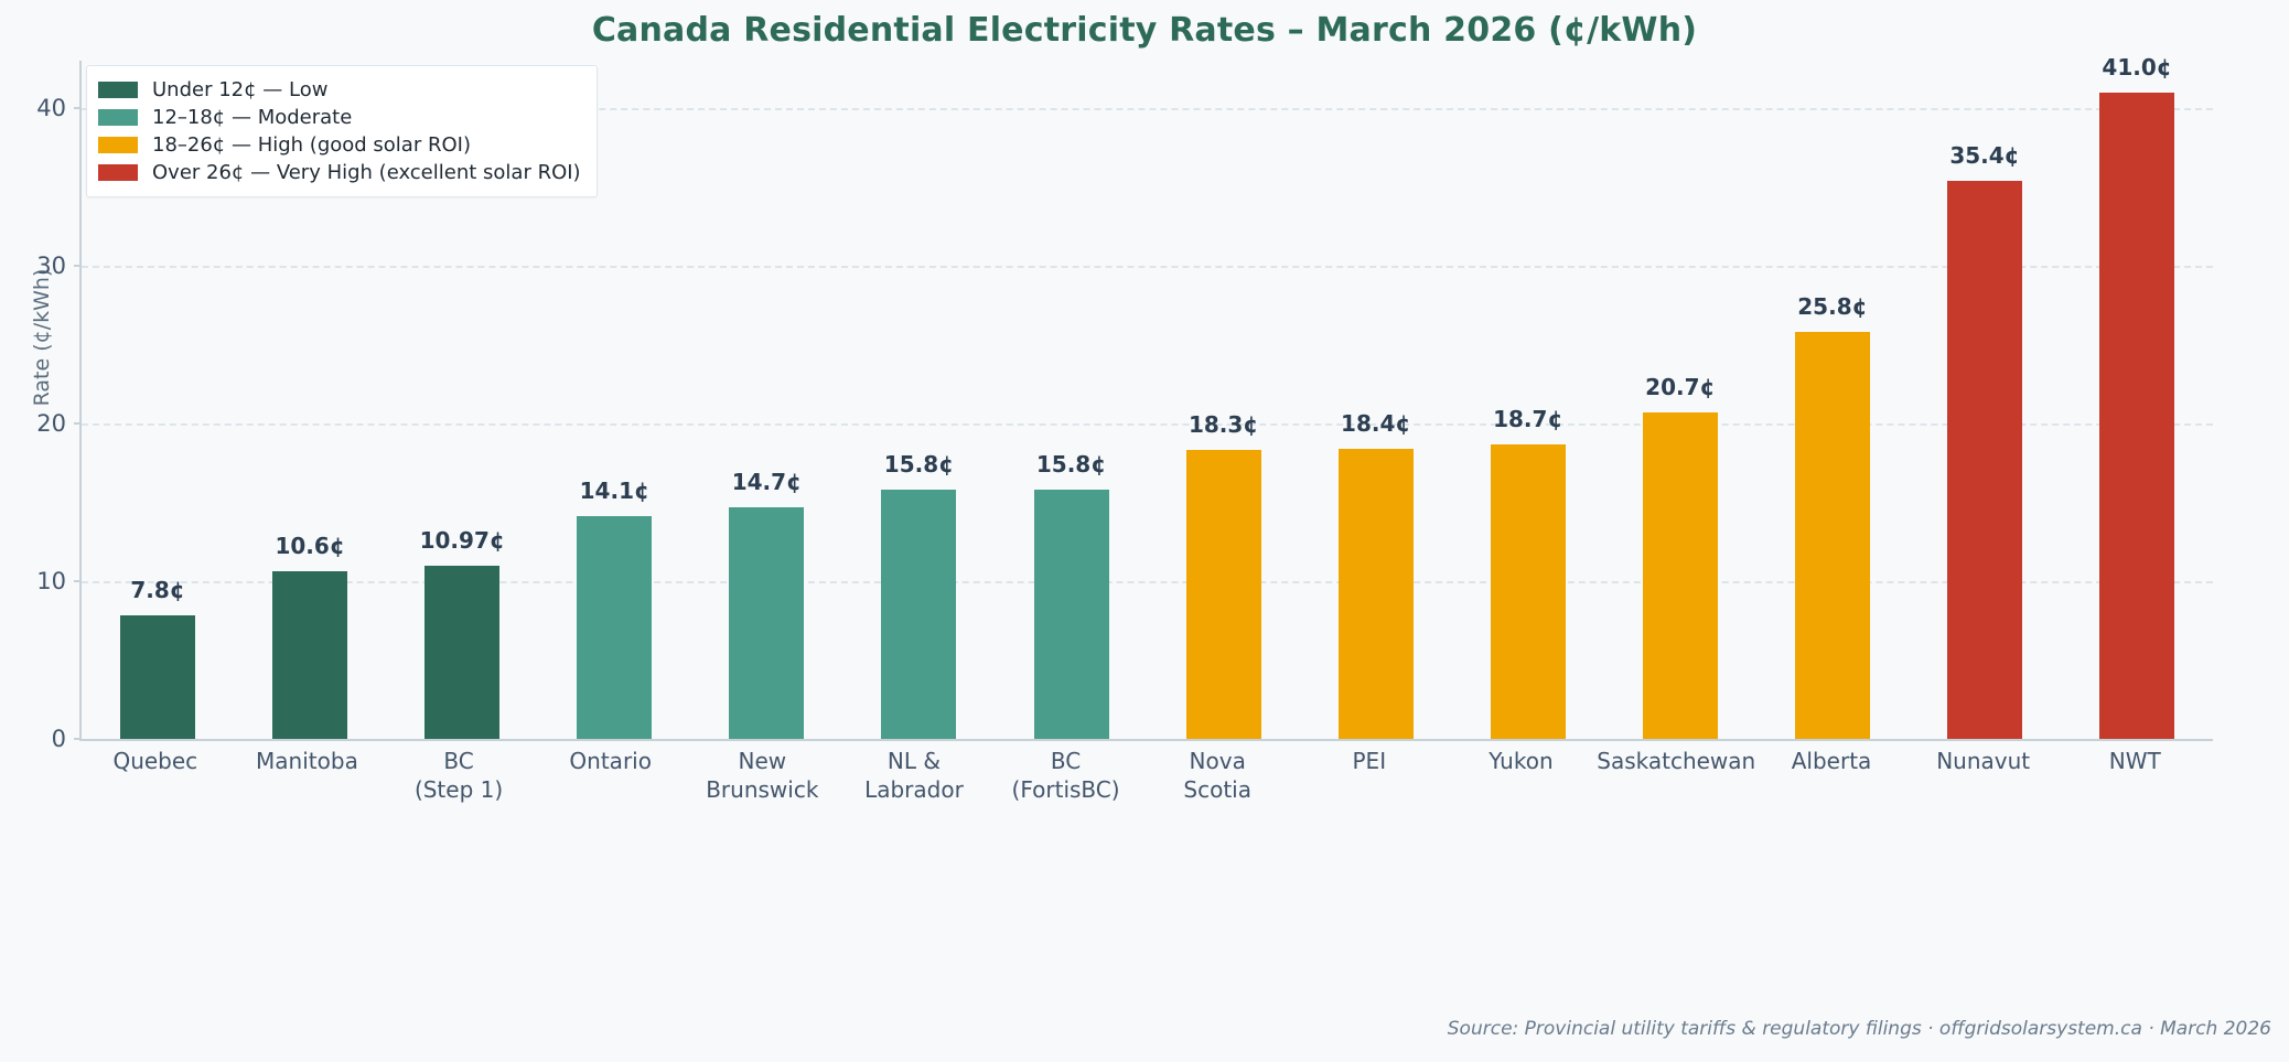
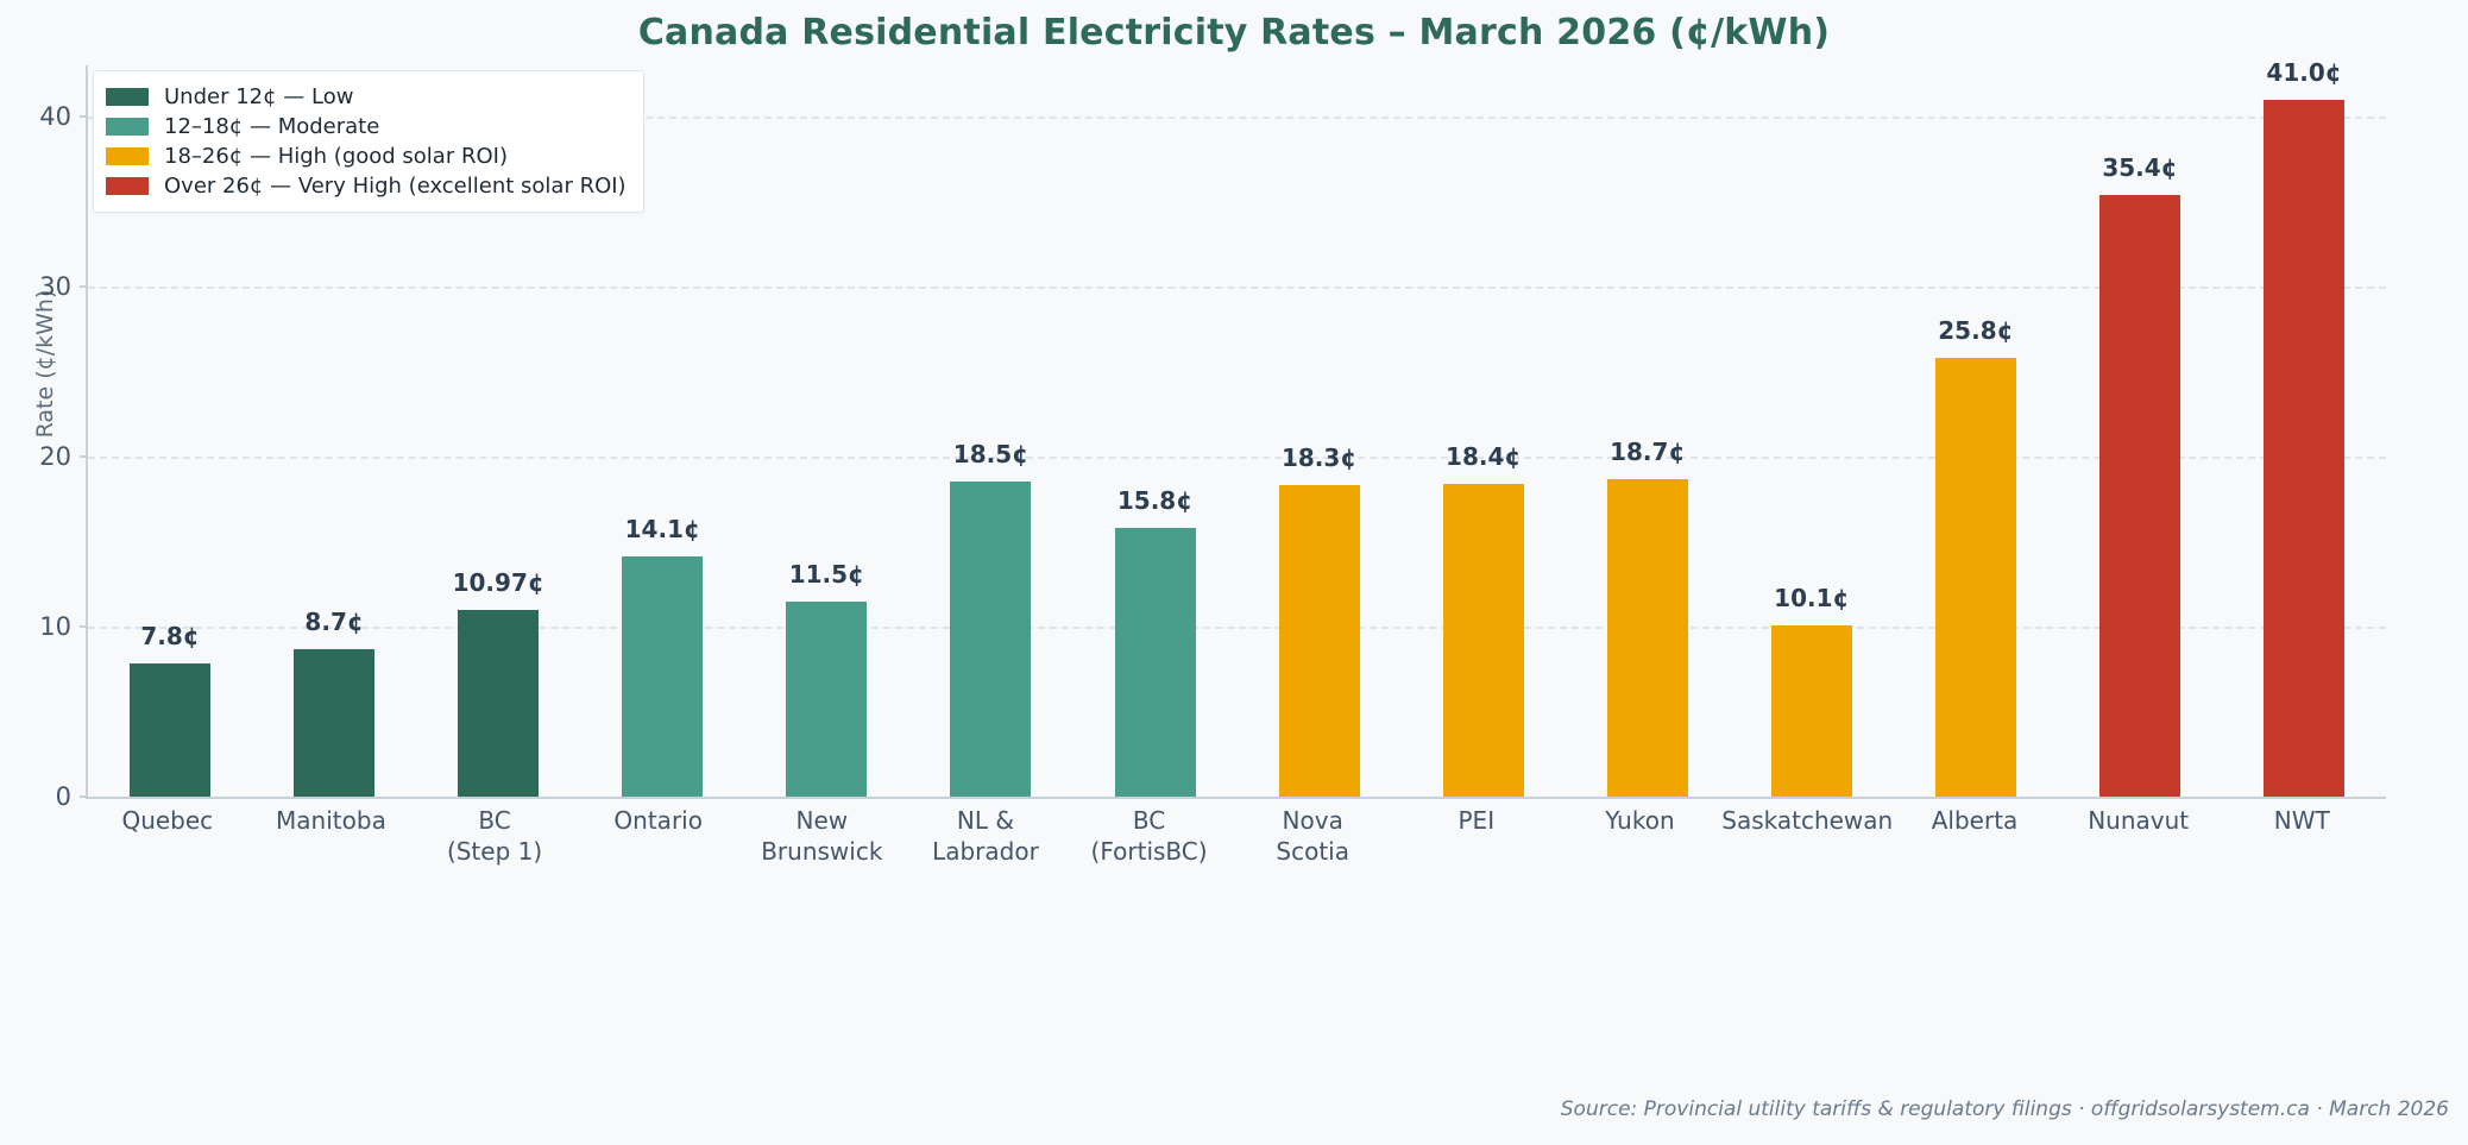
Manitoba: 10.6 -> 8.7
New Brunswick: 14.7 -> 11.5
NL & Labrador: 15.8 -> 18.5
Saskatchewan: 20.7 -> 10.1
